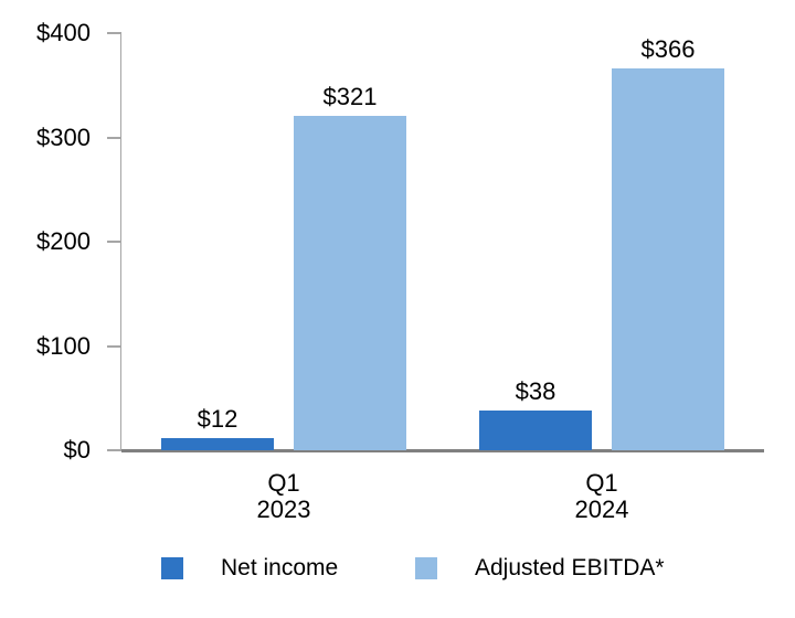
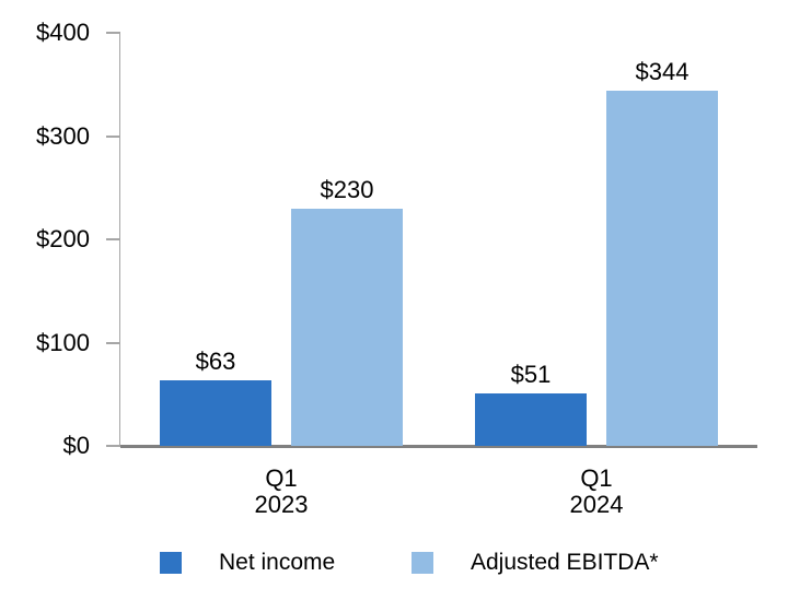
Net income/Q1 2023: $12 -> $63
Adjusted EBITDA*/Q1 2023: $321 -> $230
Net income/Q1 2024: $38 -> $51
Adjusted EBITDA*/Q1 2024: $366 -> $344
